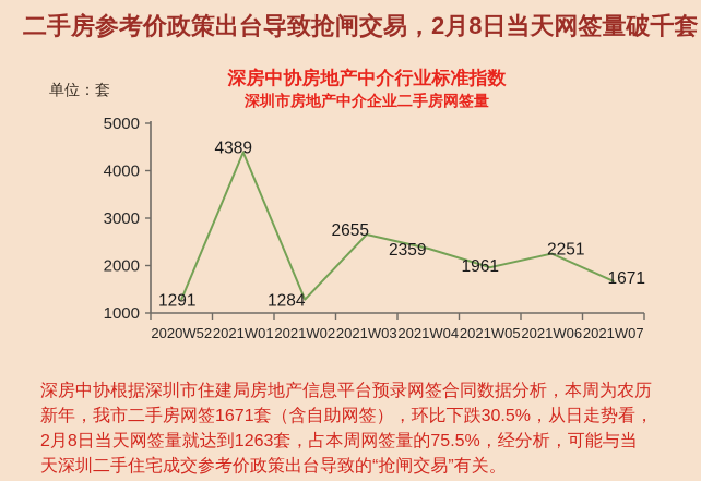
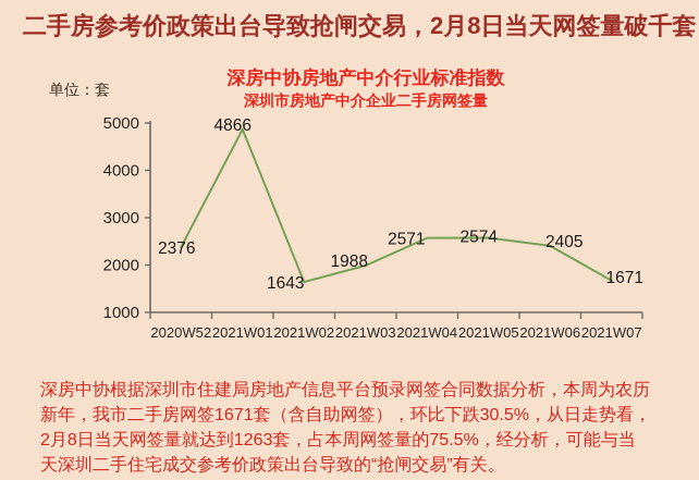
2020W52: 1291 -> 2376
2021W01: 4389 -> 4866
2021W02: 1284 -> 1643
2021W03: 2655 -> 1988
2021W04: 2359 -> 2571
2021W05: 1961 -> 2574
2021W06: 2251 -> 2405
